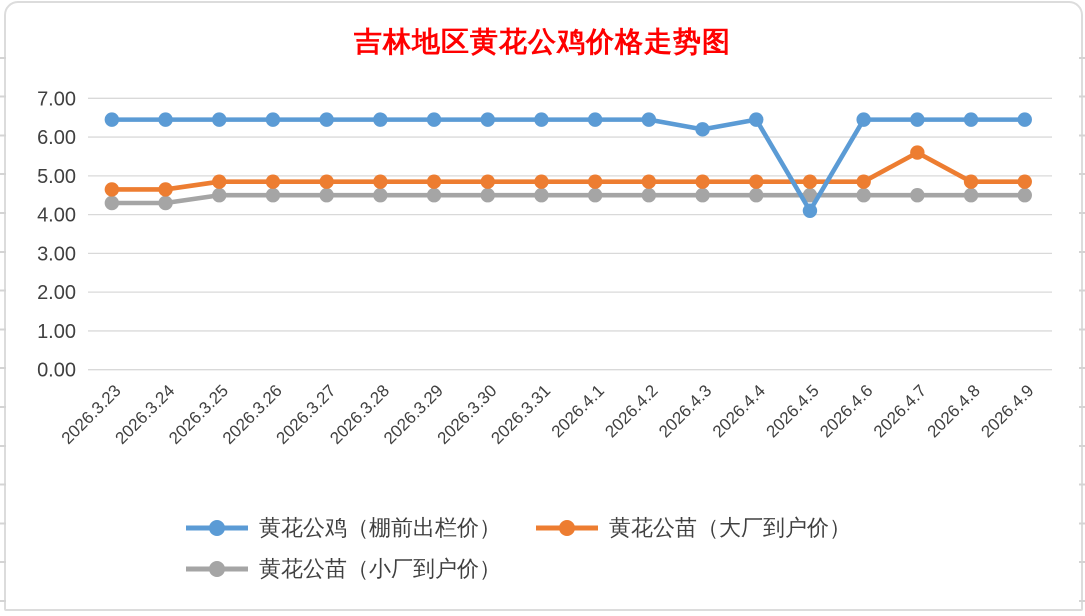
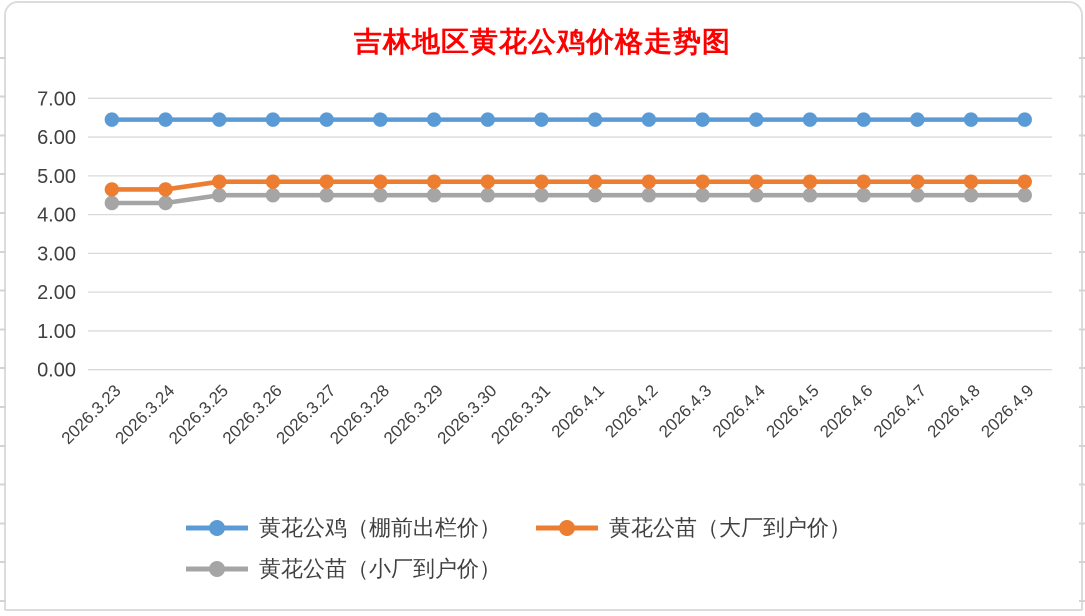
黄花公鸡（棚前出栏价）/2026.4.3: 6.2 -> 6.5
黄花公鸡（棚前出栏价）/2026.4.5: 4.1 -> 6.5
黄花公苗（大厂到户价）/2026.4.7: 5.6 -> 4.8
